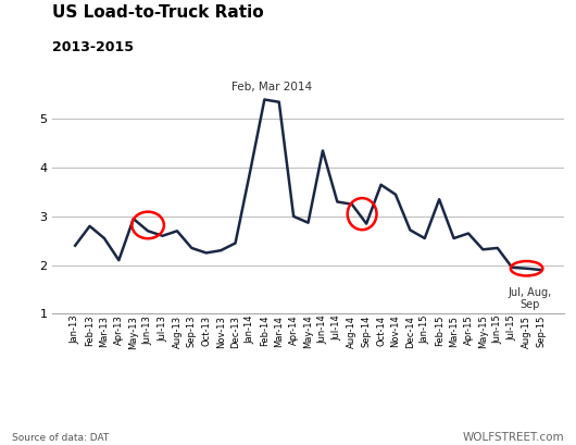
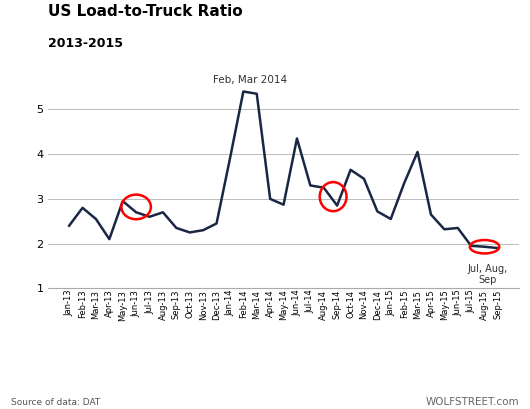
Mar-15: 2.55 -> 4.05
